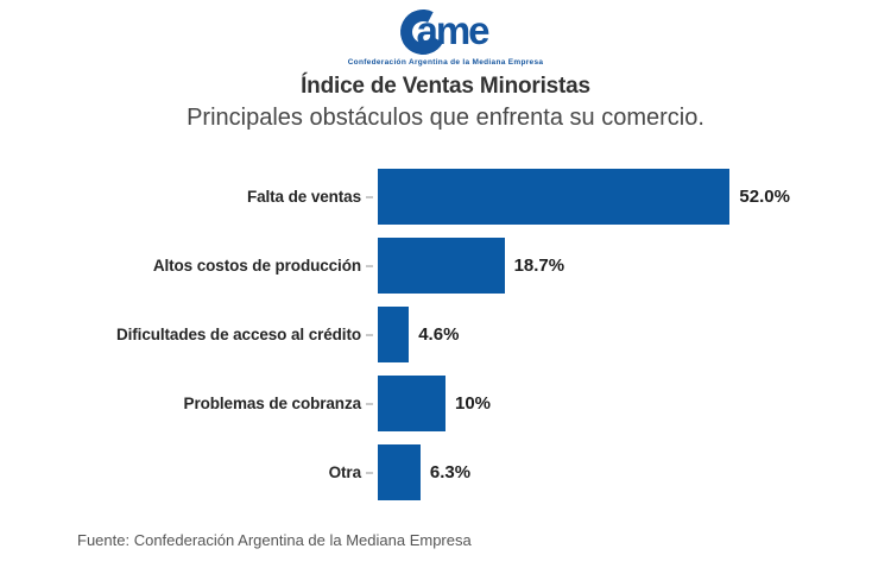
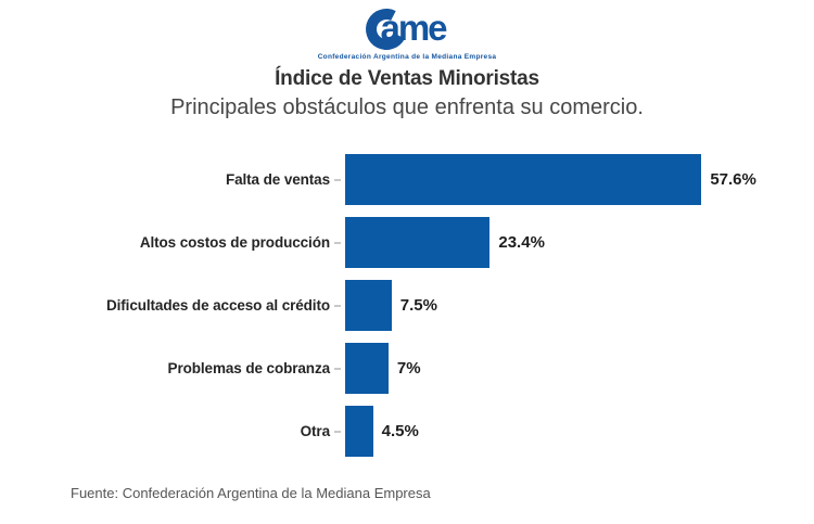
Falta de ventas: 52.0% -> 57.6%
Altos costos de producción: 18.7% -> 23.4%
Dificultades de acceso al crédito: 4.6% -> 7.5%
Problemas de cobranza: 10% -> 7%
Otra: 6.3% -> 4.5%
